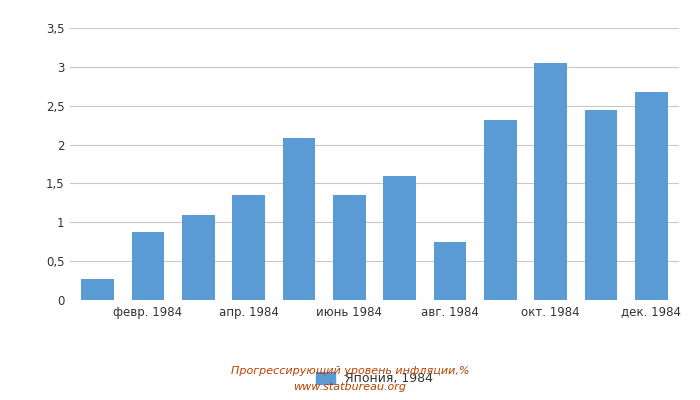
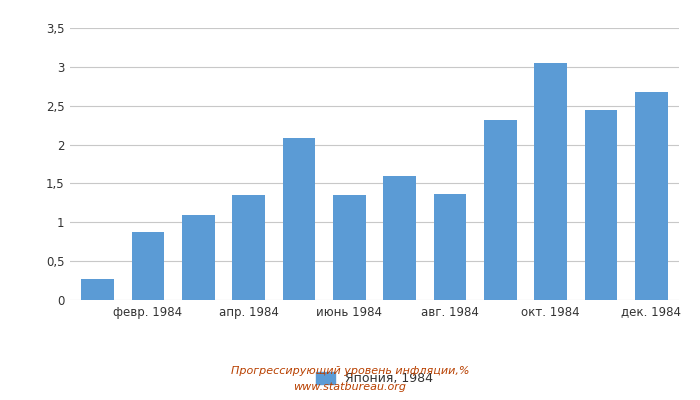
авг. 1984: 0,74 -> 1,36
